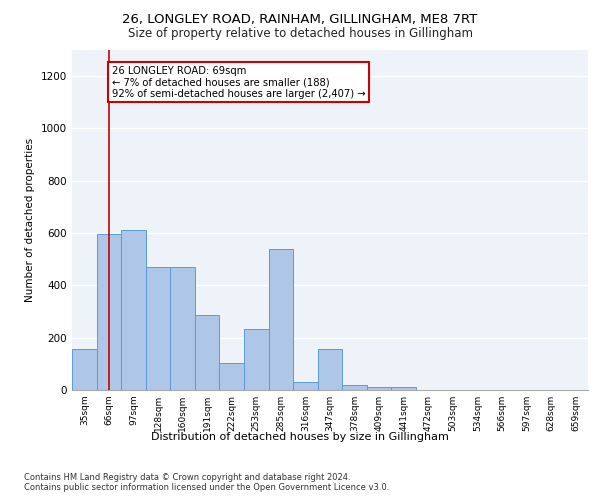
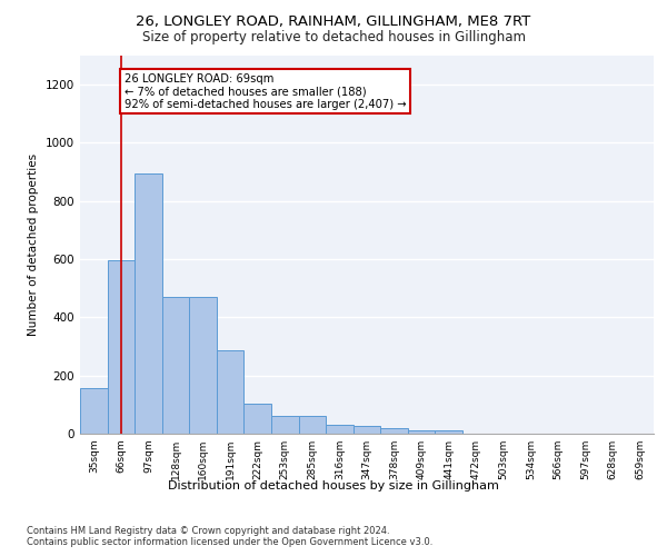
97sqm: 610 -> 893
253sqm: 235 -> 63
285sqm: 540 -> 63
347sqm: 155 -> 25
